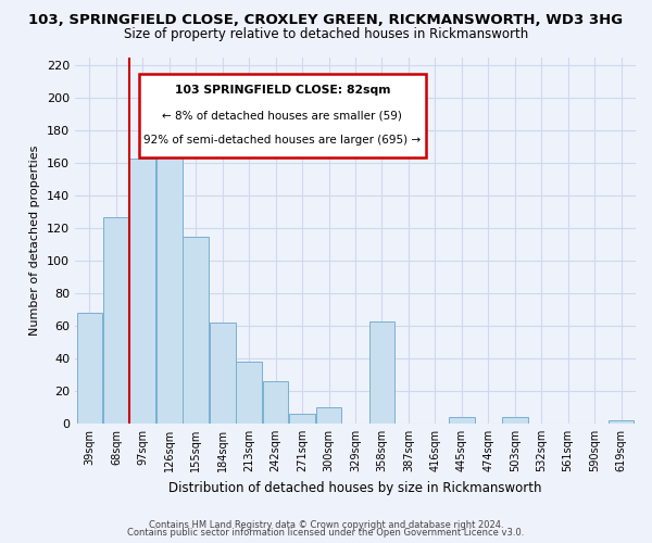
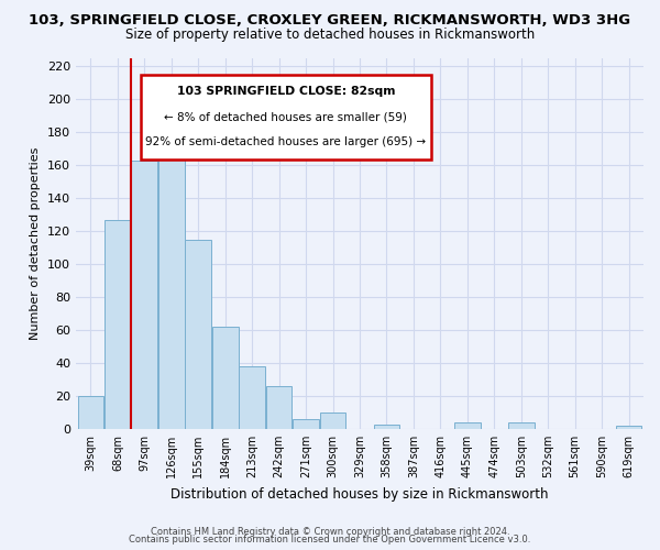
39sqm: 68 -> 20
358sqm: 63 -> 3
